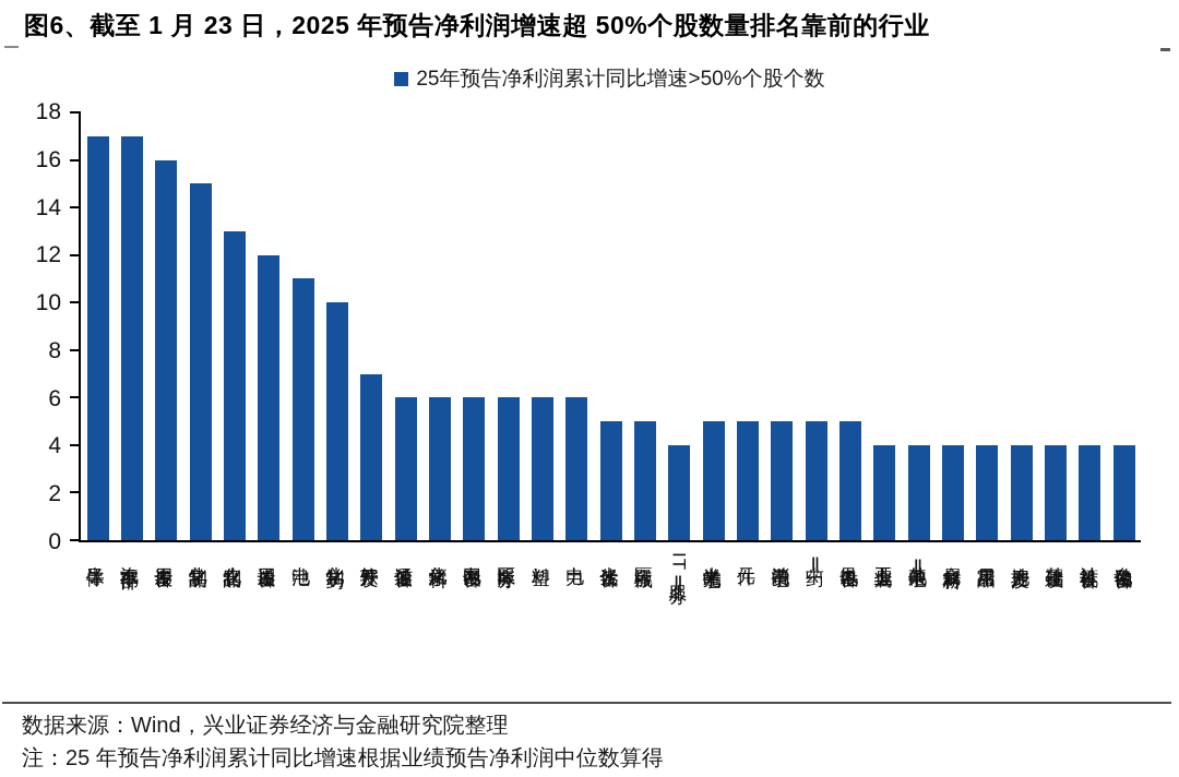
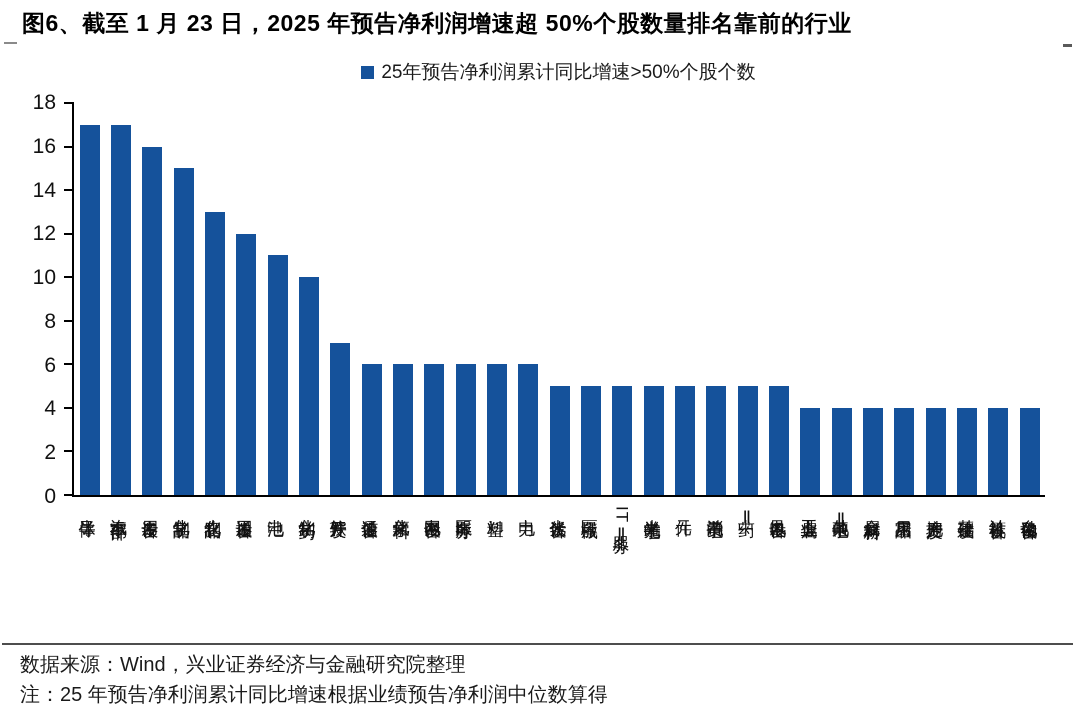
IT服务Ⅱ: 4 -> 5
